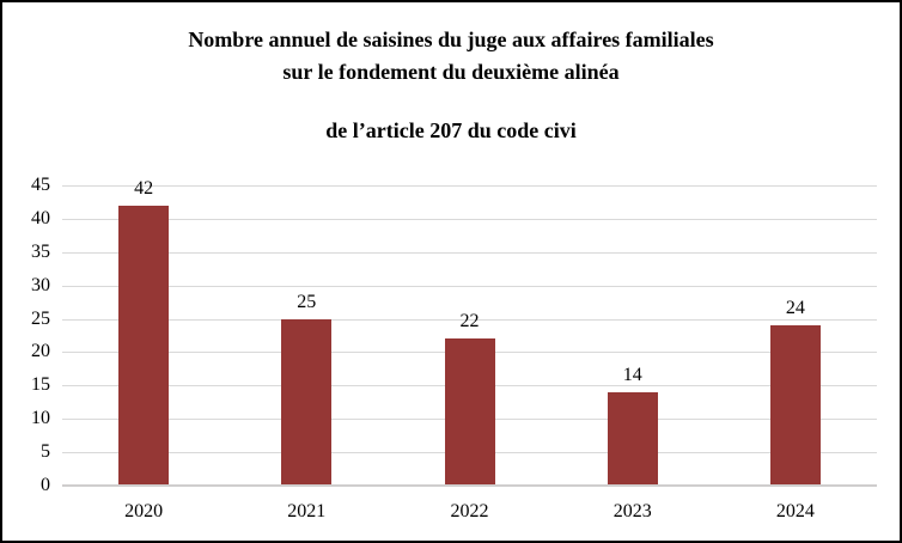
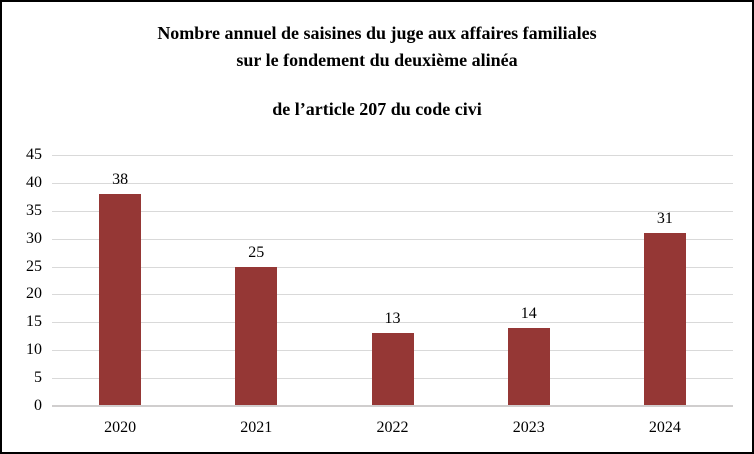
2020: 42 -> 38
2022: 22 -> 13
2024: 24 -> 31
